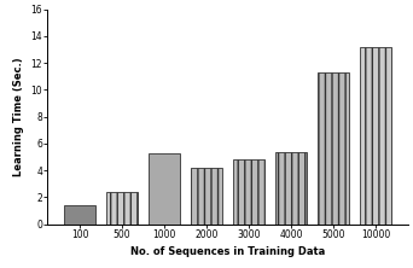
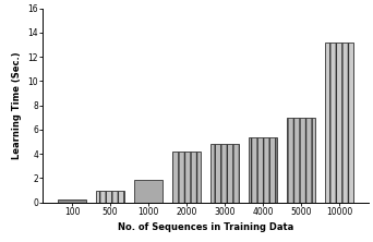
100: 1.4 -> 0.3
500: 2.4 -> 1.0
1000: 5.3 -> 1.9
5000: 11.3 -> 7.0
